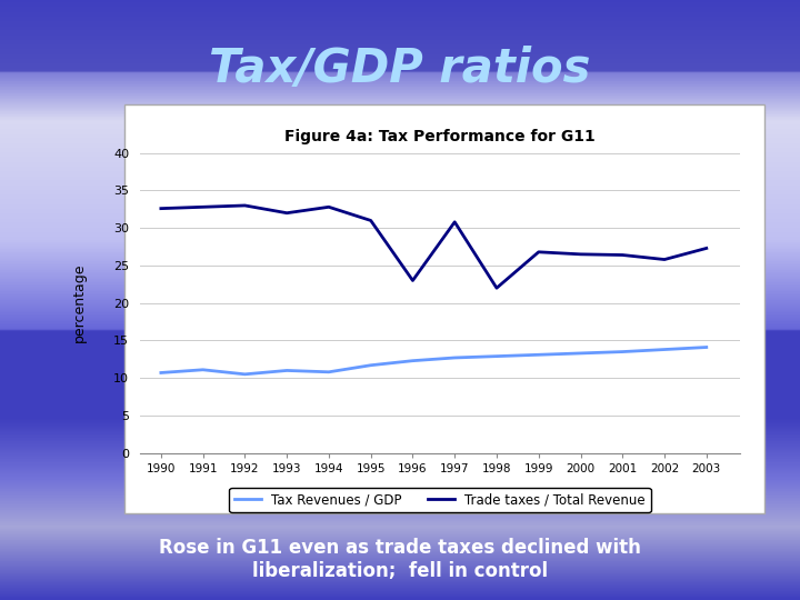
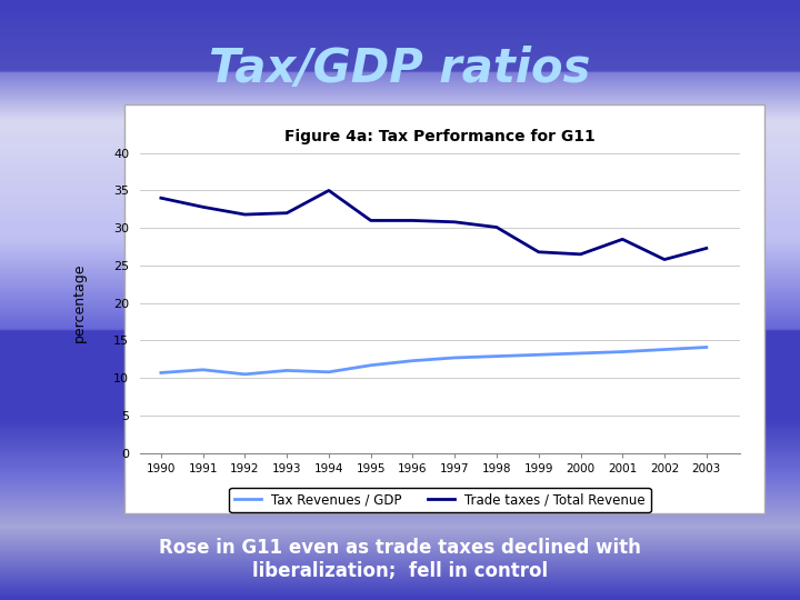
Trade taxes / Total Revenue/1990: 32.6 -> 34.0
Trade taxes / Total Revenue/1992: 33.0 -> 31.8
Trade taxes / Total Revenue/1994: 32.8 -> 35.0
Trade taxes / Total Revenue/1996: 23.0 -> 31.0
Trade taxes / Total Revenue/1998: 22.0 -> 30.1
Trade taxes / Total Revenue/2001: 26.4 -> 28.5
